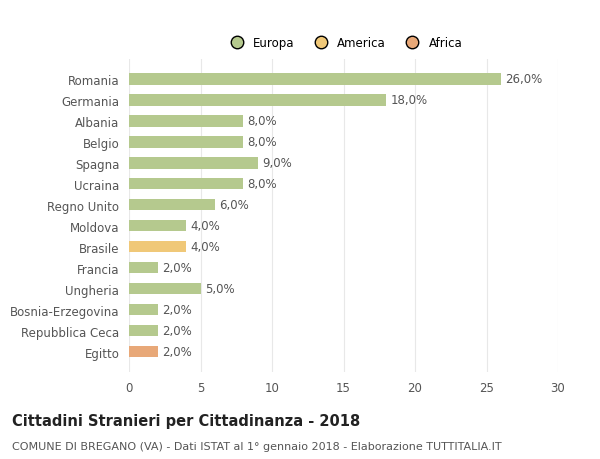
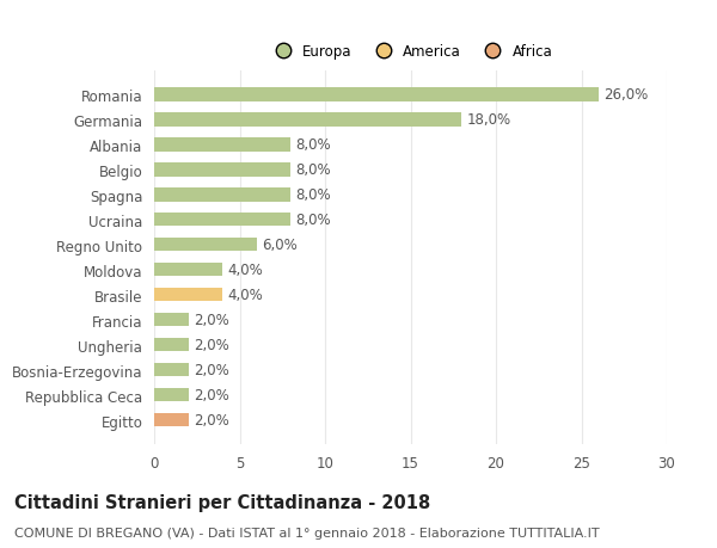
Spagna: 9,0% -> 8,0%
Ungheria: 5,0% -> 2,0%
